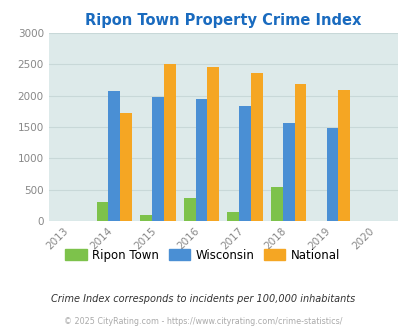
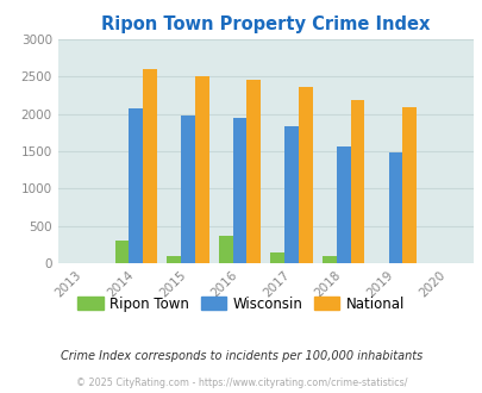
National/2014: 1720 -> 2600
Ripon Town/2018: 540 -> 90
